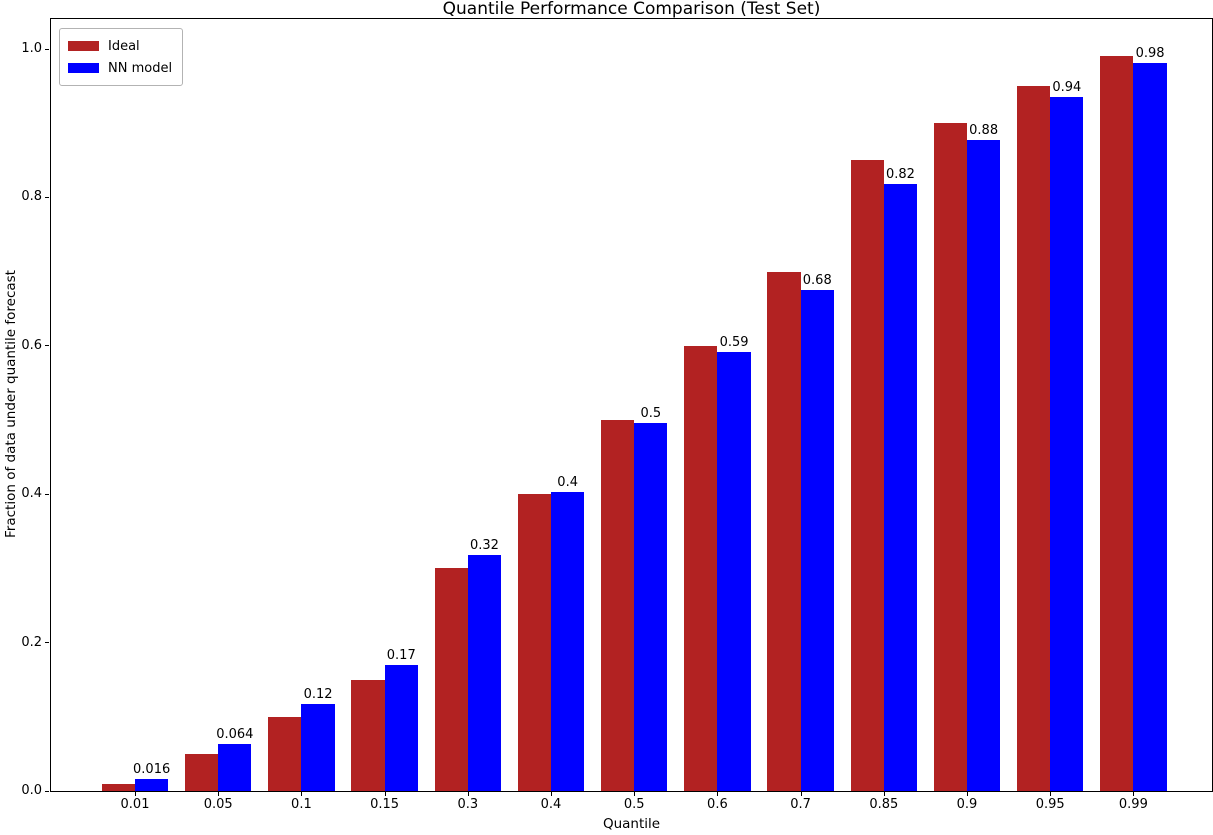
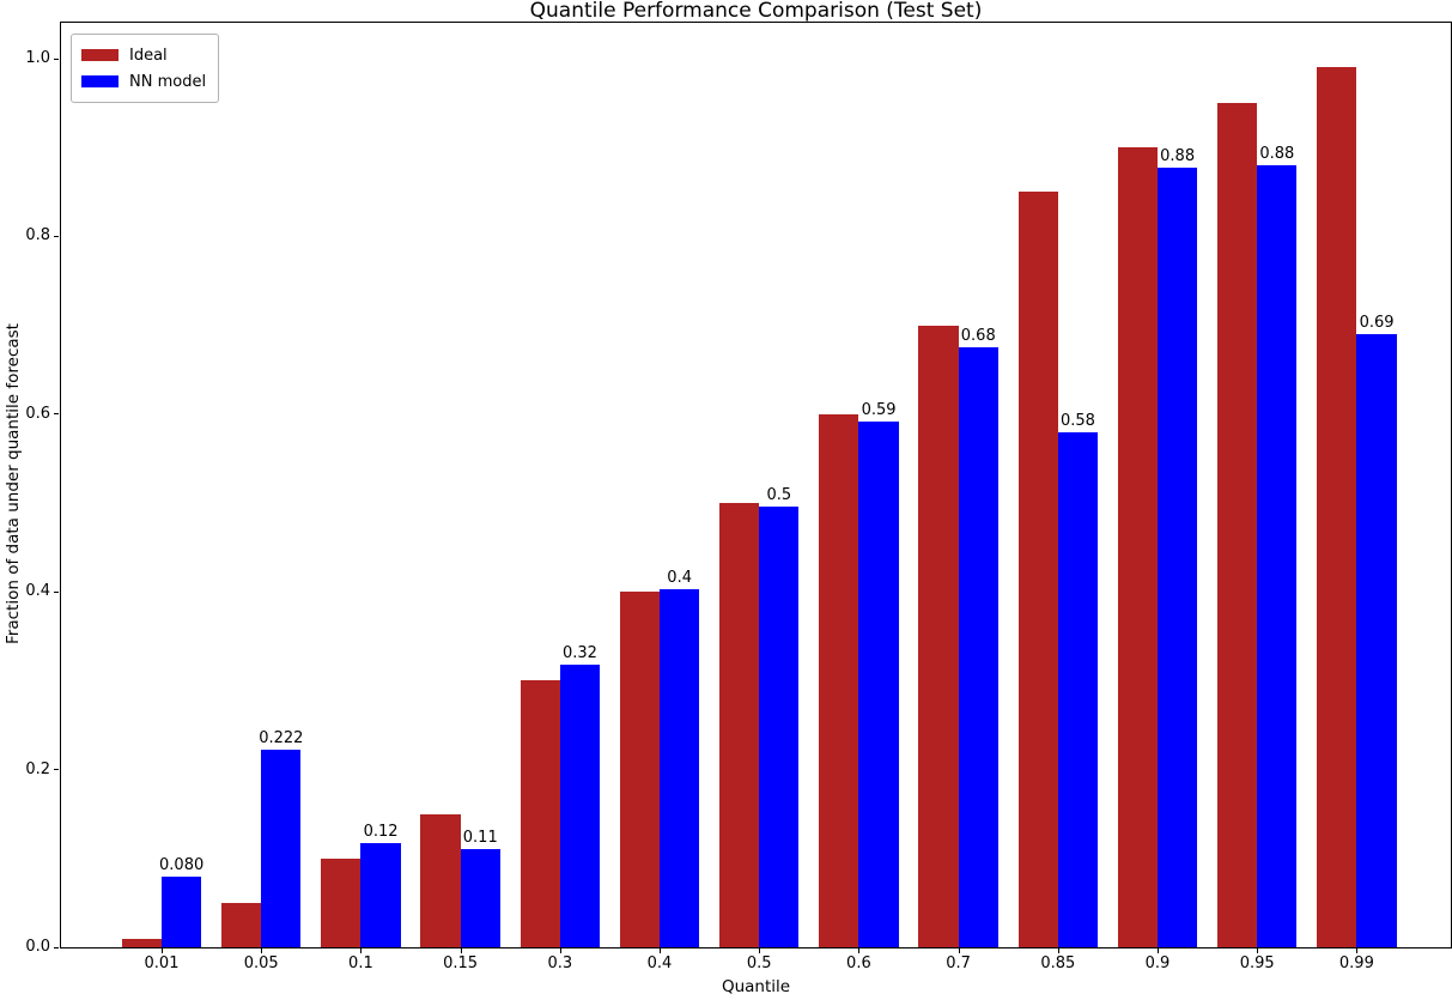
NN model/0.01: 0.016 -> 0.080
NN model/0.05: 0.064 -> 0.222
NN model/0.15: 0.17 -> 0.11
NN model/0.85: 0.82 -> 0.58
NN model/0.95: 0.94 -> 0.88
NN model/0.99: 0.98 -> 0.69
